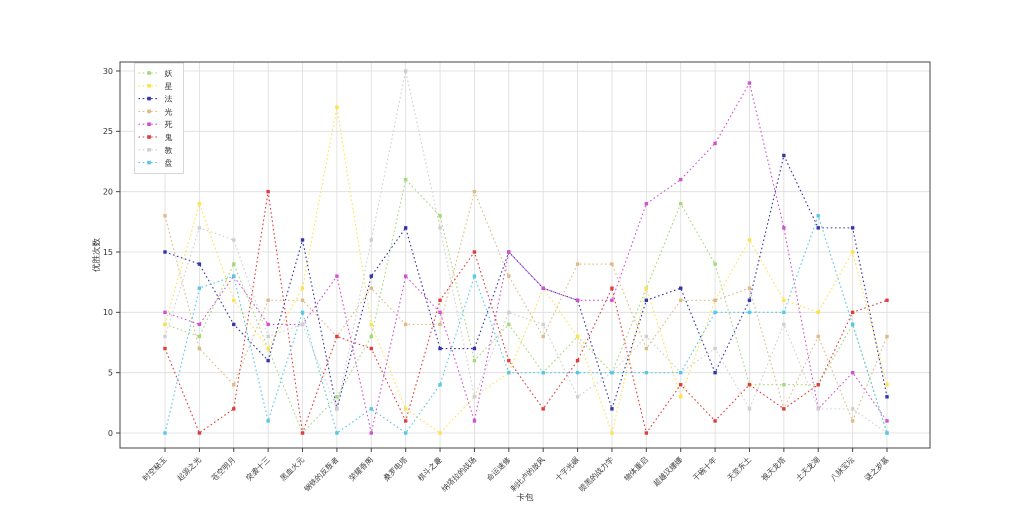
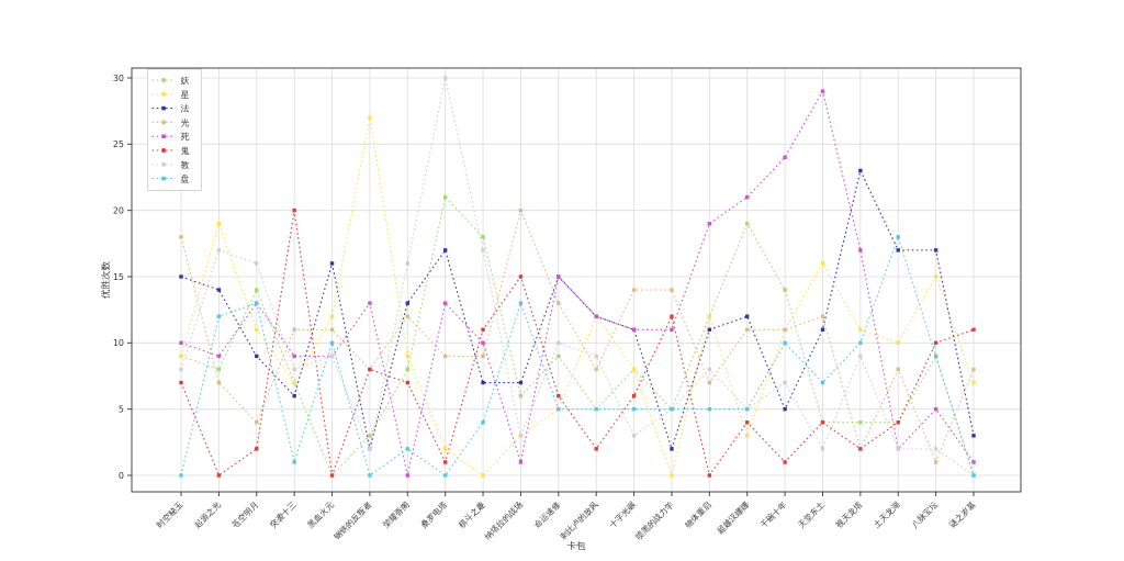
盘/天堂东土: 10 -> 7
星/谜之岁墓: 4 -> 7
